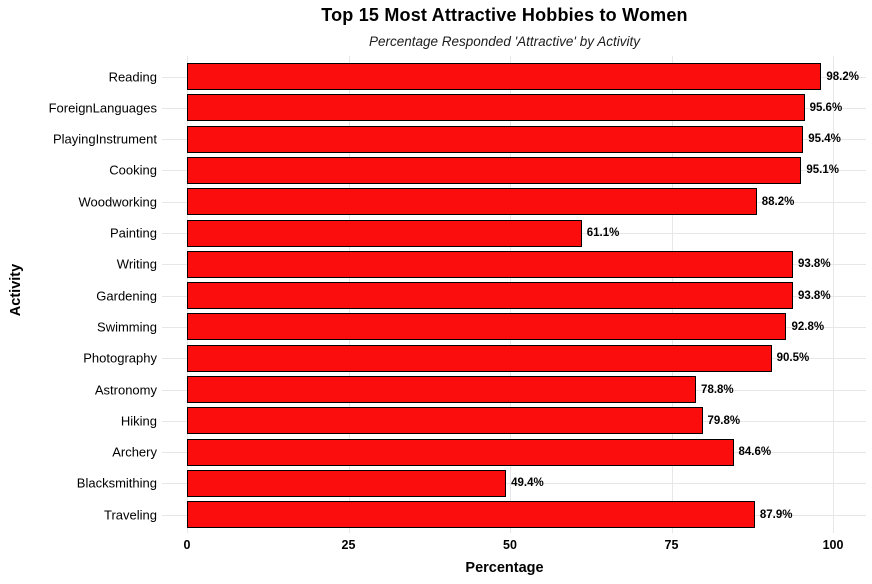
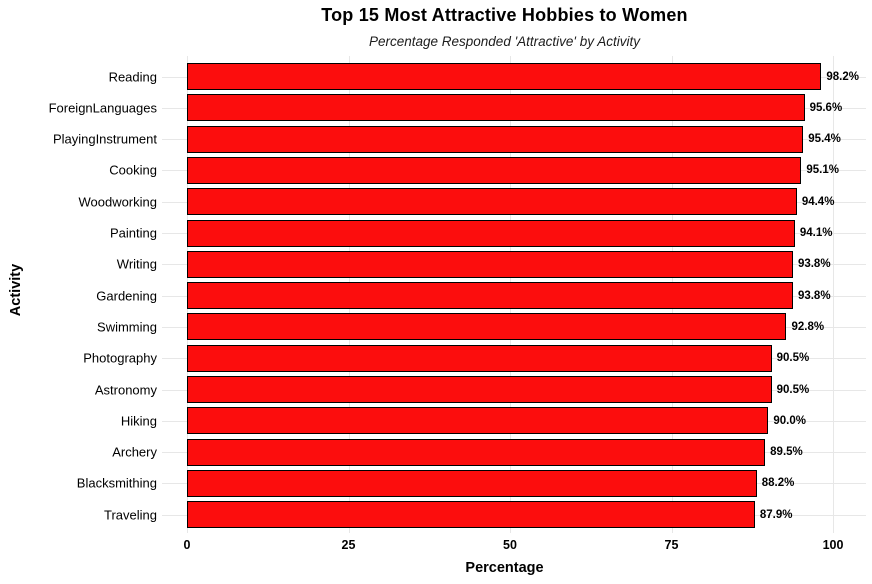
Woodworking: 88.2% -> 94.4%
Painting: 61.1% -> 94.1%
Astronomy: 78.8% -> 90.5%
Hiking: 79.8% -> 90.0%
Archery: 84.6% -> 89.5%
Blacksmithing: 49.4% -> 88.2%
